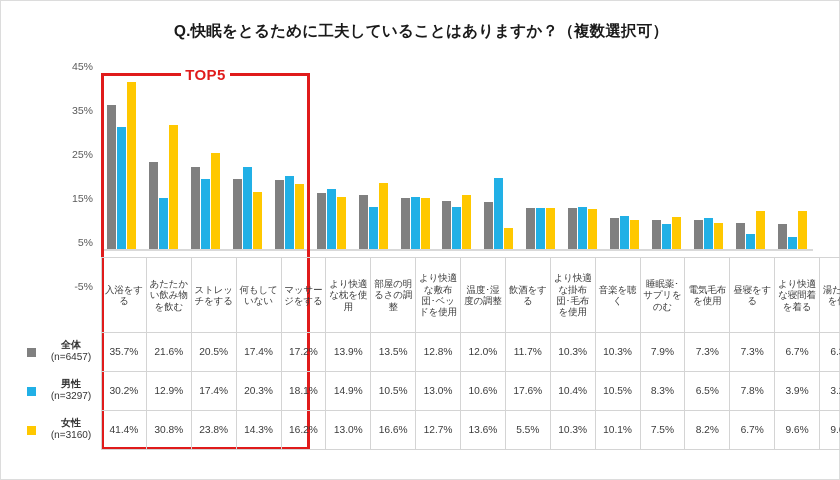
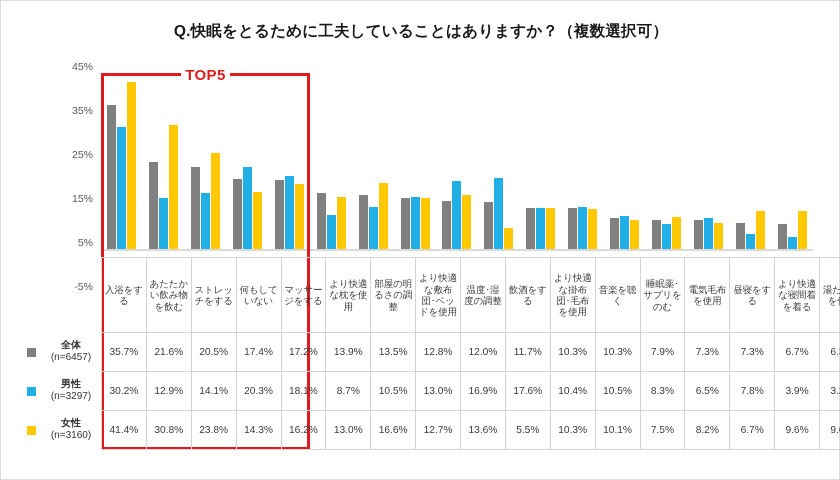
男性/ストレッチをする: 17.4% -> 14.1%
男性/より快適な枕を使用: 14.9% -> 8.7%
男性/温度･湿度の調整: 10.6% -> 16.9%
